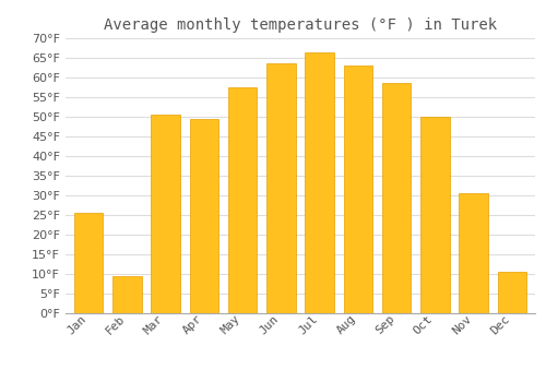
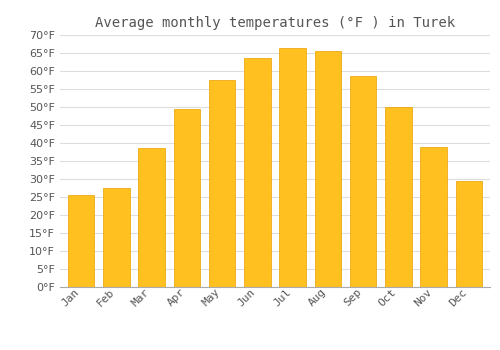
Feb: 9.5°F -> 27.5°F
Mar: 50.5°F -> 38.5°F
Aug: 63.0°F -> 65.5°F
Nov: 30.5°F -> 39.0°F
Dec: 10.5°F -> 29.5°F
